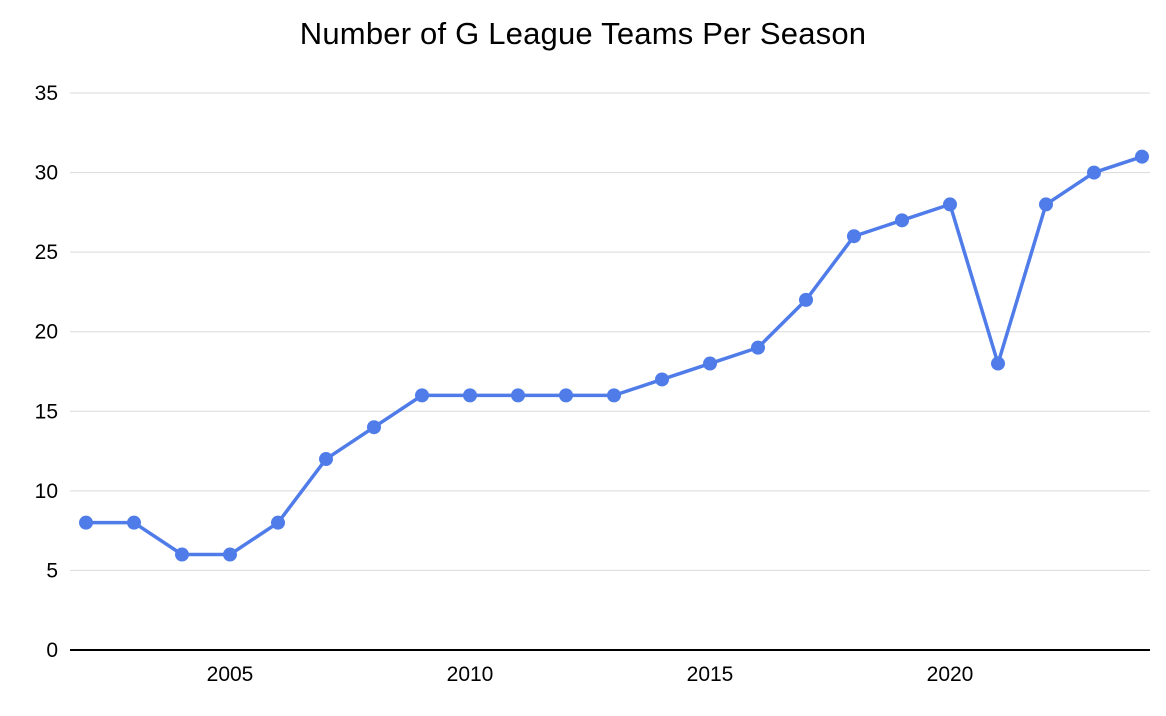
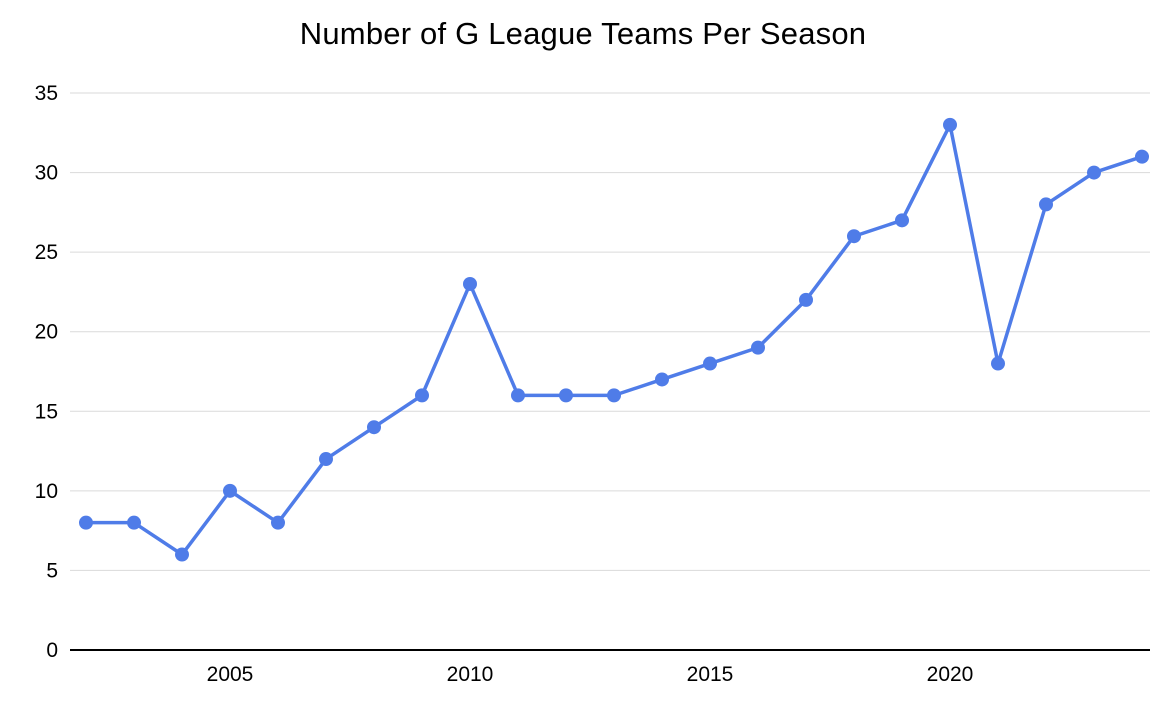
2005: 6 -> 10
2010: 16 -> 23
2020: 28 -> 33
